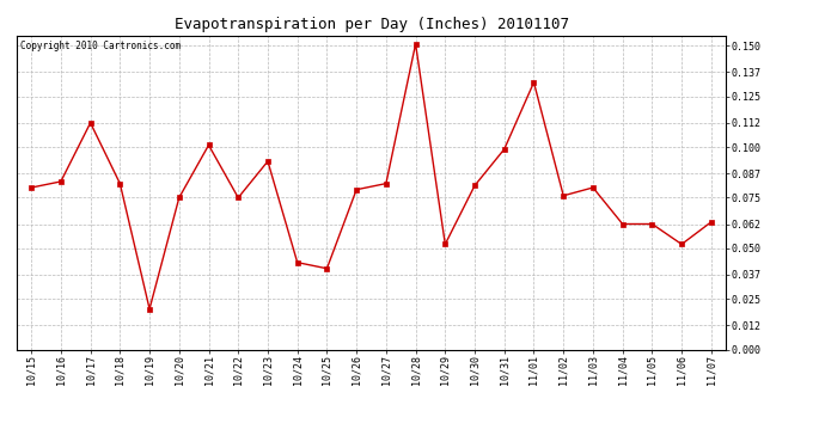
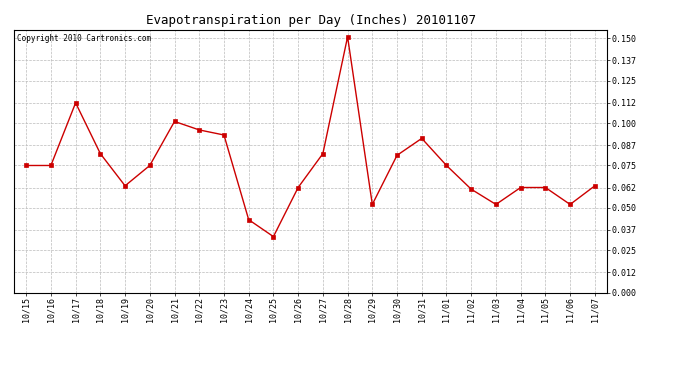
10/15: 0.080 -> 0.075
10/16: 0.083 -> 0.075
10/19: 0.020 -> 0.063
10/22: 0.075 -> 0.096
10/25: 0.040 -> 0.033
10/26: 0.079 -> 0.062
10/31: 0.099 -> 0.091
11/01: 0.132 -> 0.075
11/02: 0.076 -> 0.061
11/03: 0.080 -> 0.052
